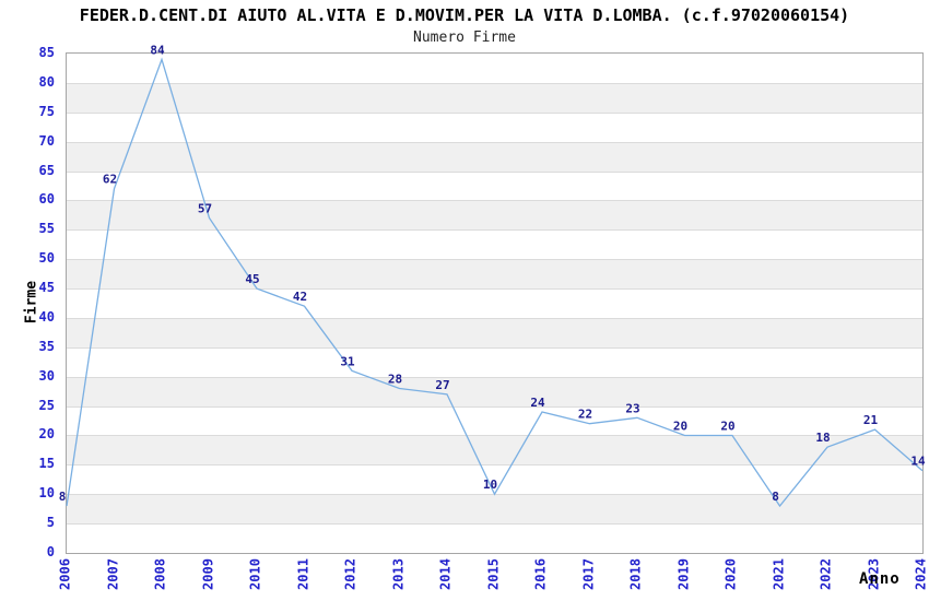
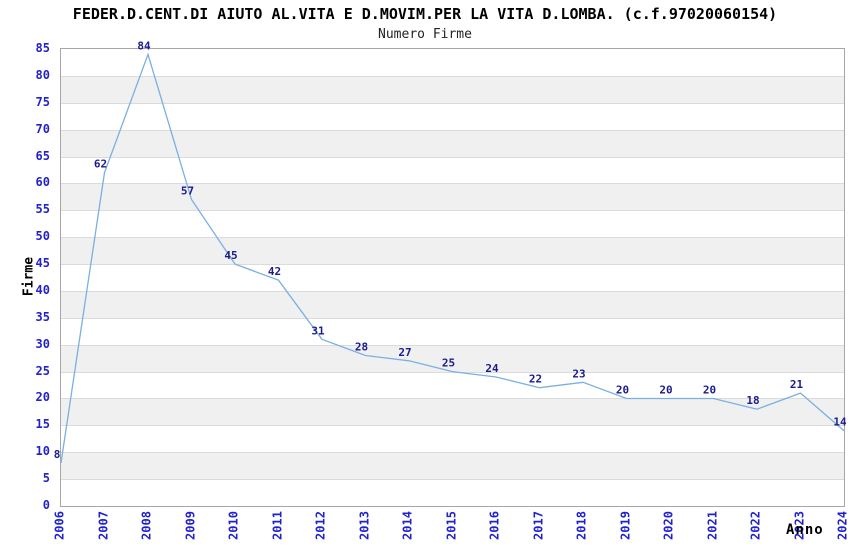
2015: 10 -> 25
2021: 8 -> 20
